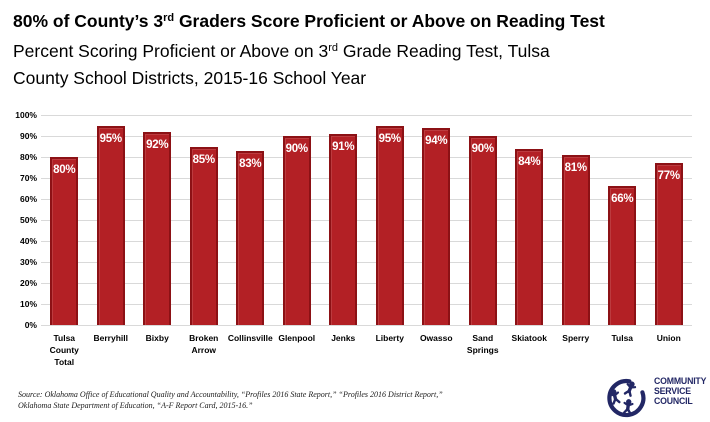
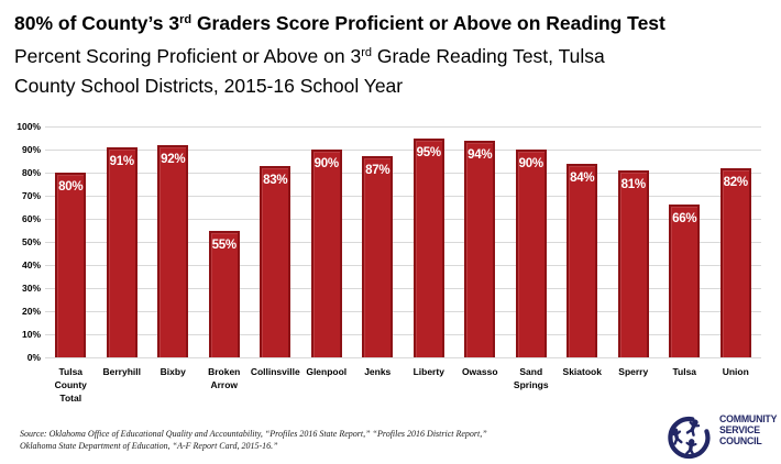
Berryhill: 95% -> 91%
Broken Arrow: 85% -> 55%
Jenks: 91% -> 87%
Union: 77% -> 82%
